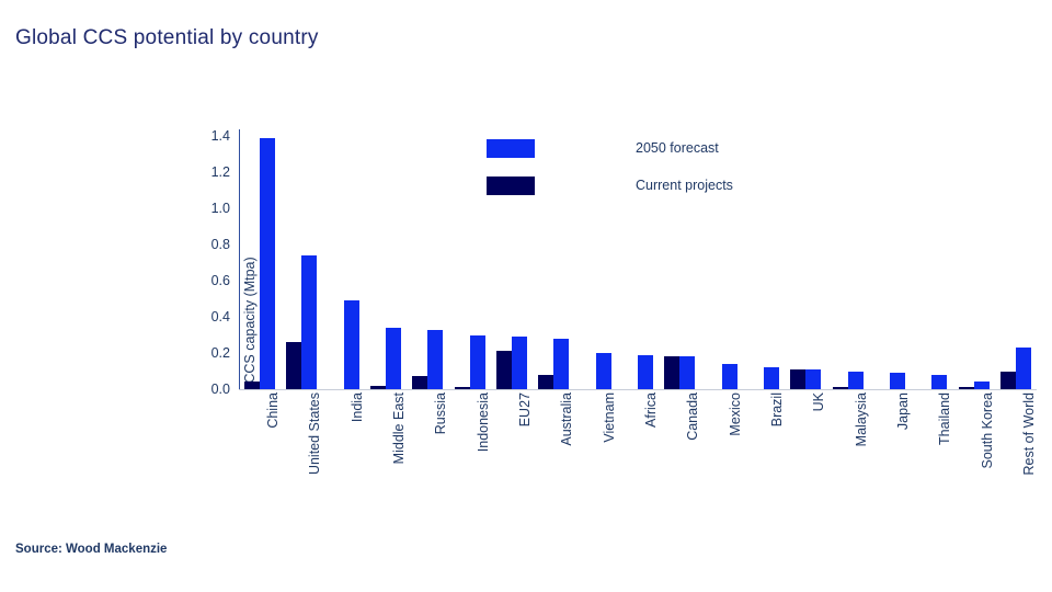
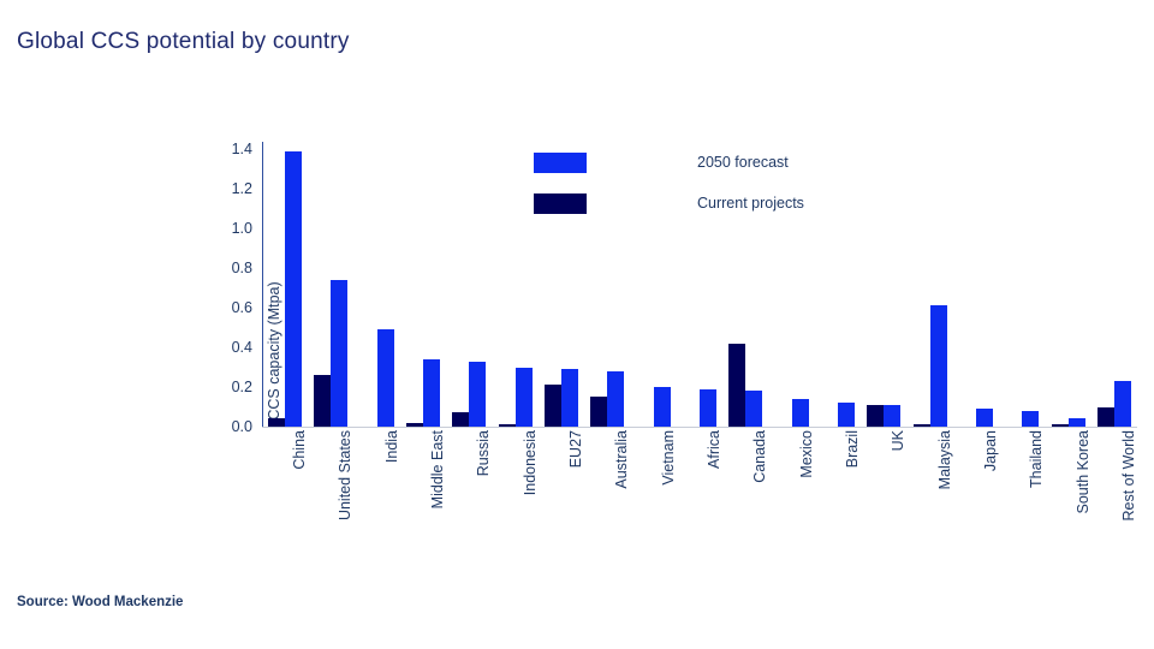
Current projects/Australia: 0.08 -> 0.15
Current projects/Canada: 0.18 -> 0.42
2050 forecast/Malaysia: 0.10 -> 0.61
